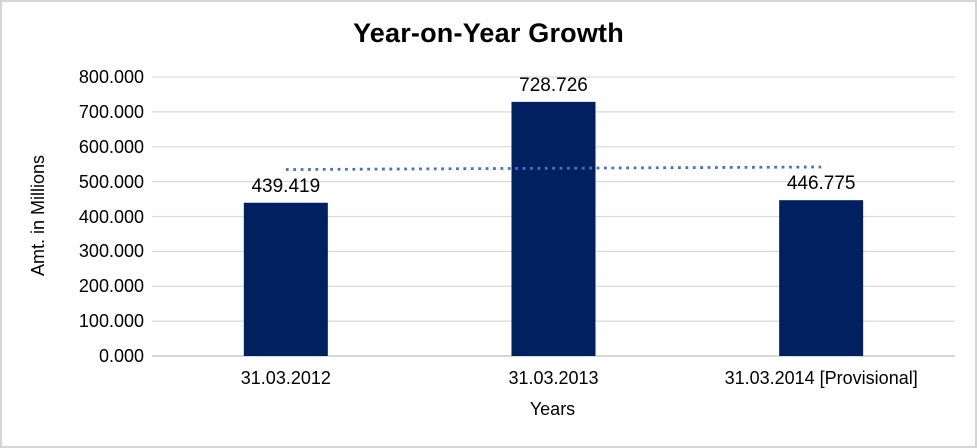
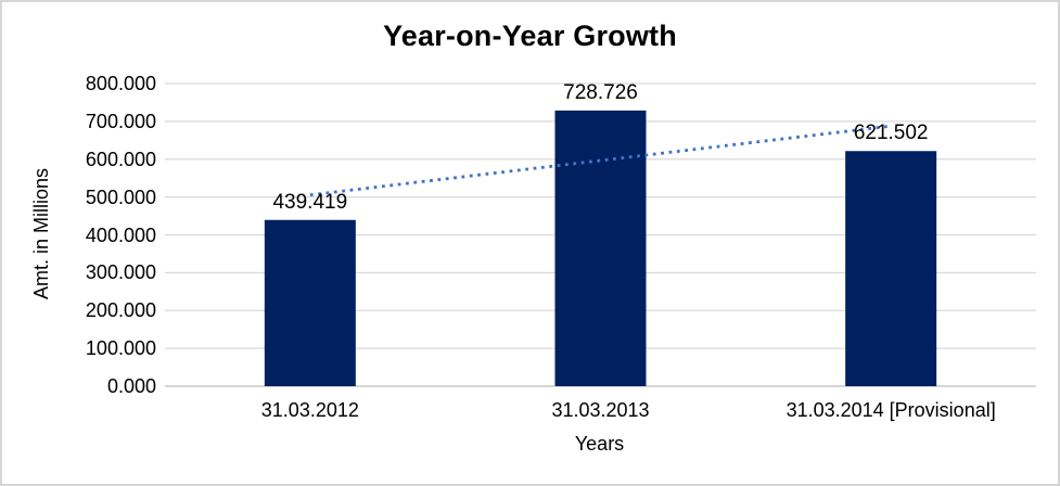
31.03.2014 [Provisional]: 446.775 -> 621.502
